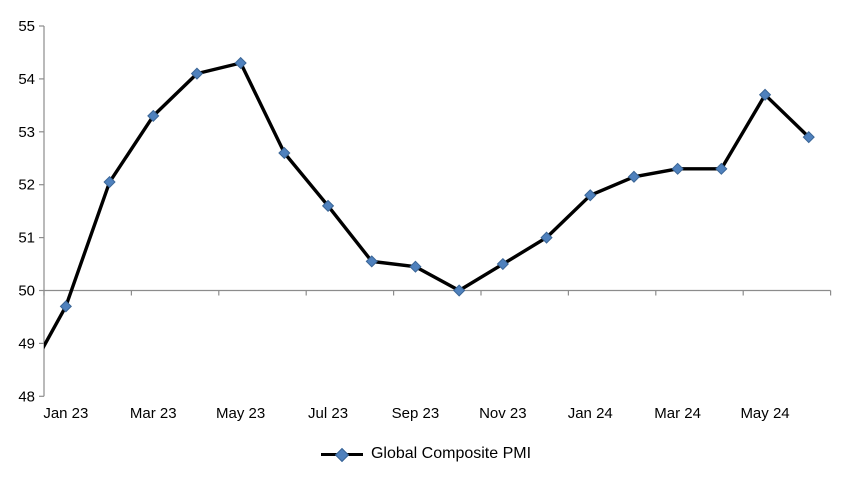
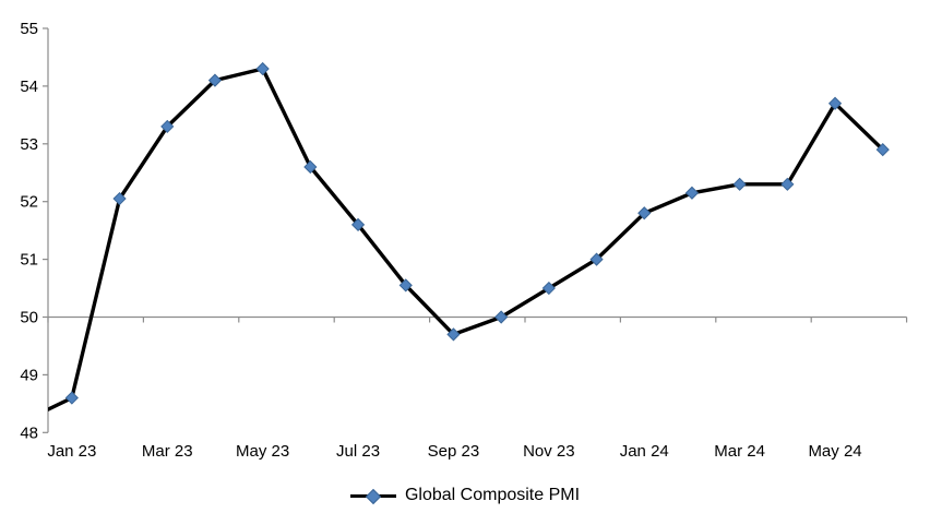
Jan 23: 49.7 -> 48.6
Sep 23: 50.5 -> 49.7
